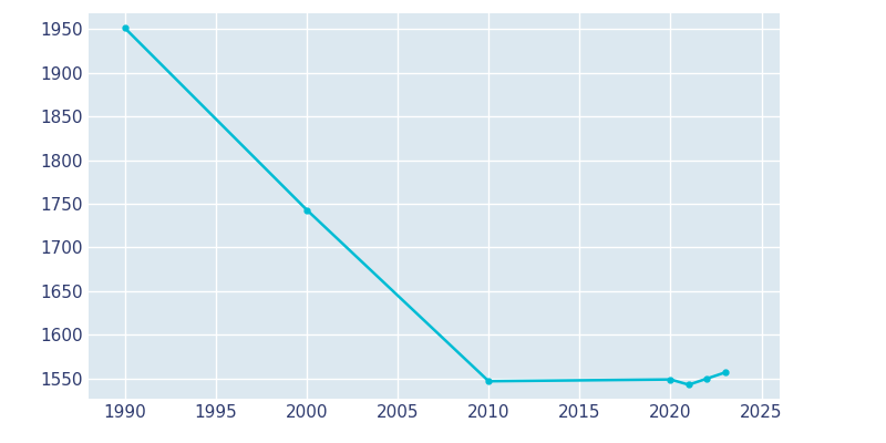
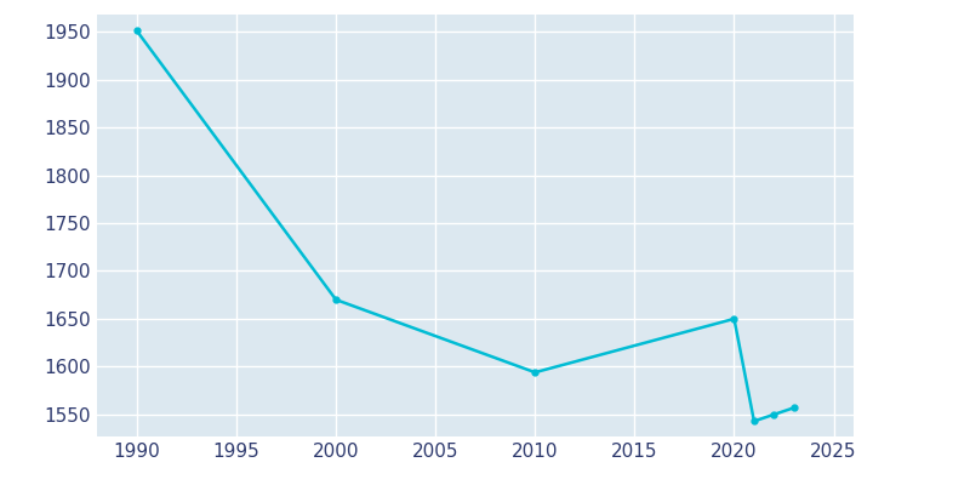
2000: 1743 -> 1670
2010: 1547 -> 1594
2020: 1549 -> 1650
